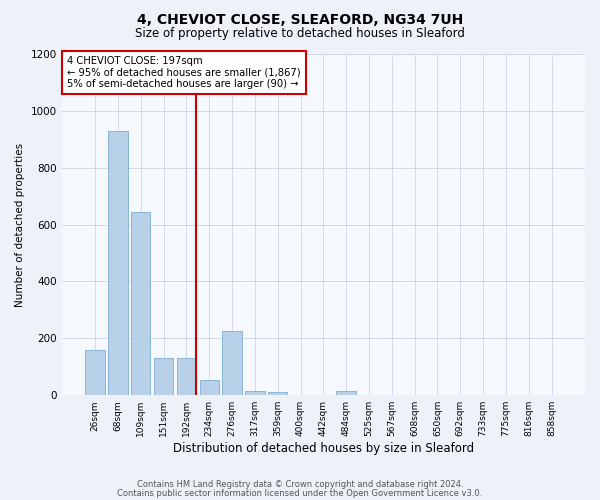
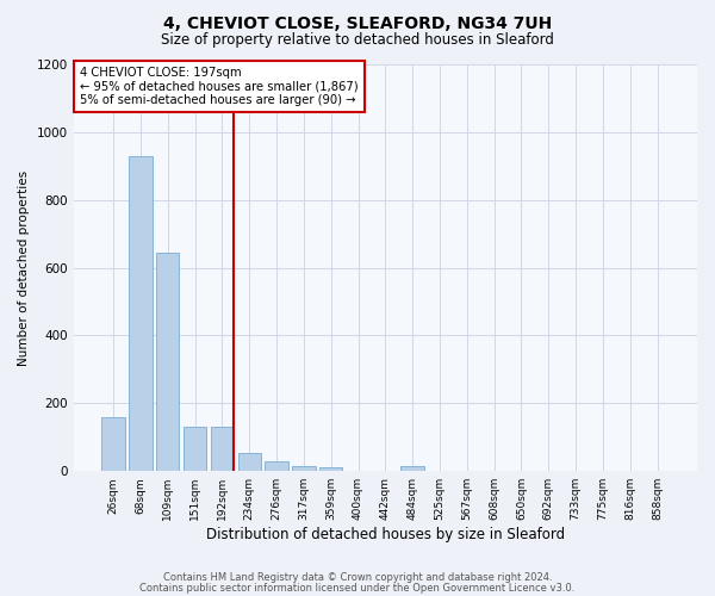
276sqm: 225 -> 30
